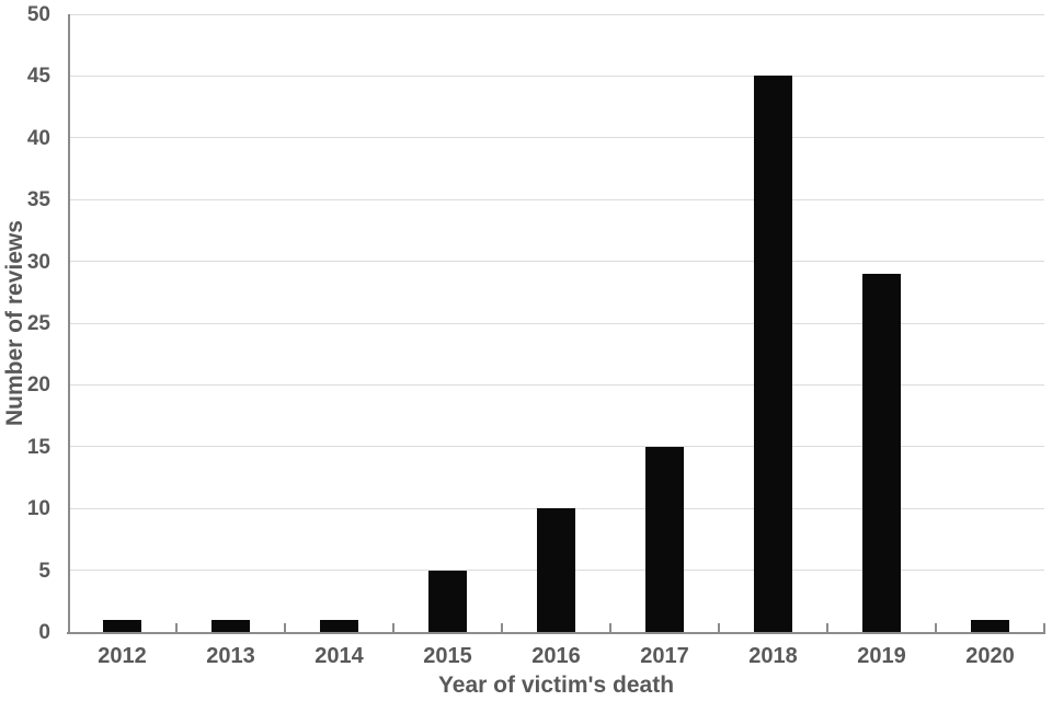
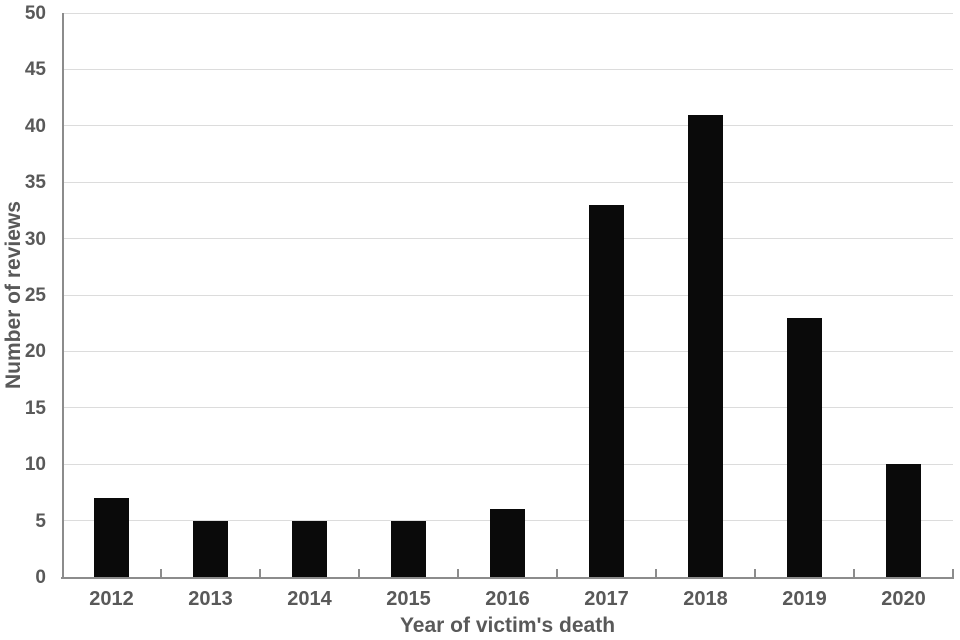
2012: 1 -> 7
2013: 1 -> 5
2014: 1 -> 5
2016: 10 -> 6
2017: 15 -> 33
2018: 45 -> 41
2019: 29 -> 23
2020: 1 -> 10
